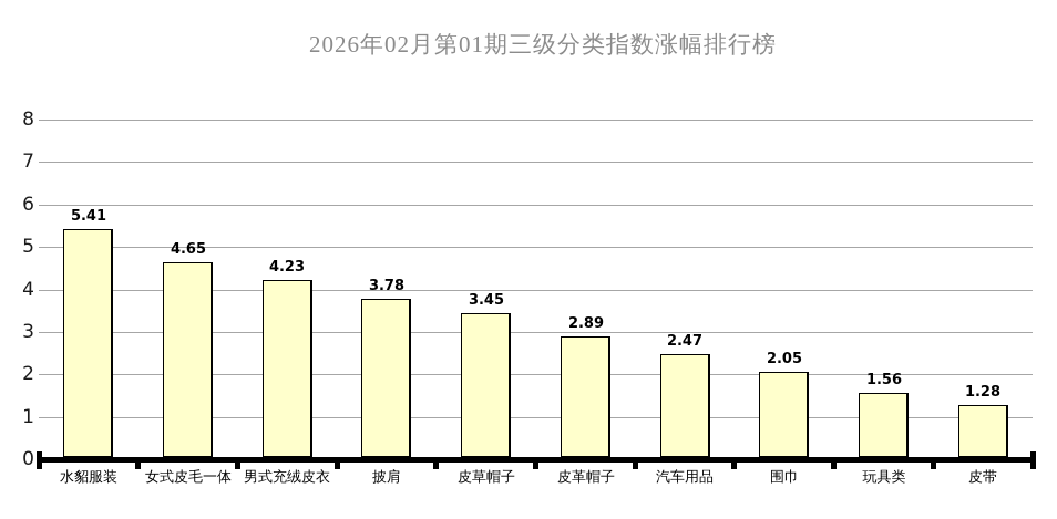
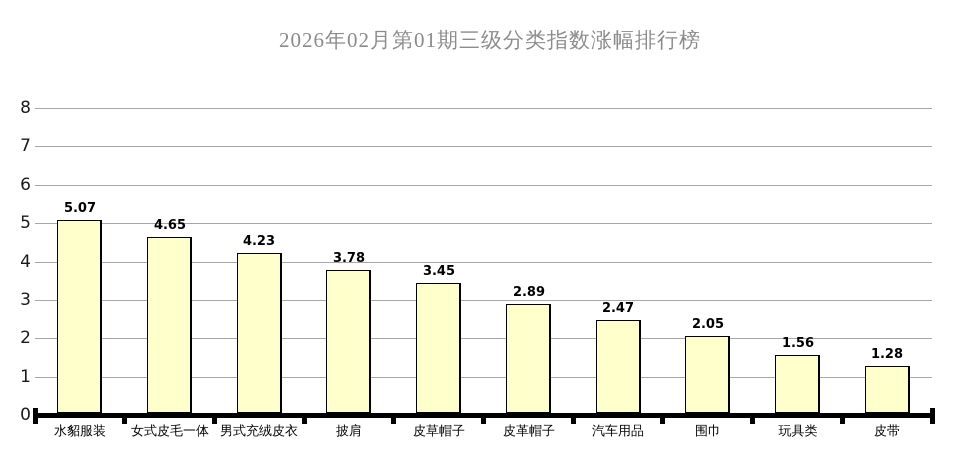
水貂服装: 5.41 -> 5.07
